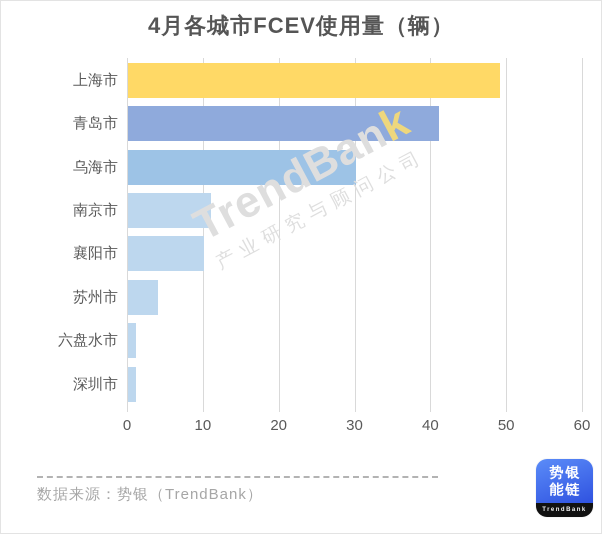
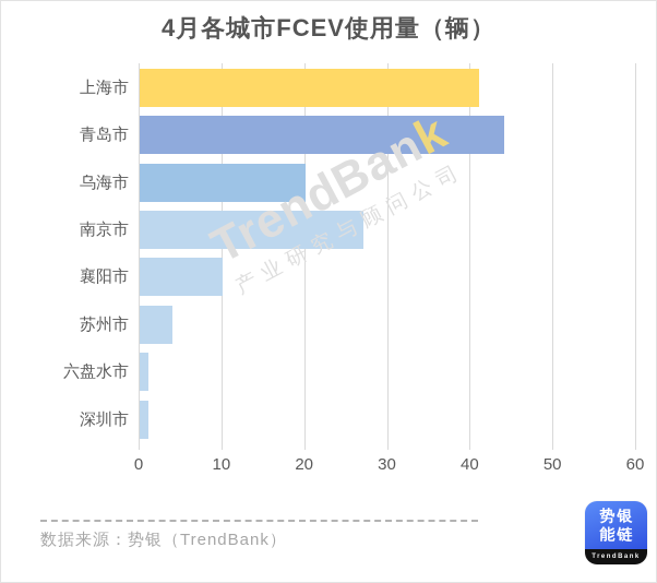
上海市: 49 -> 41
青岛市: 41 -> 44
乌海市: 30 -> 20
南京市: 11 -> 27
